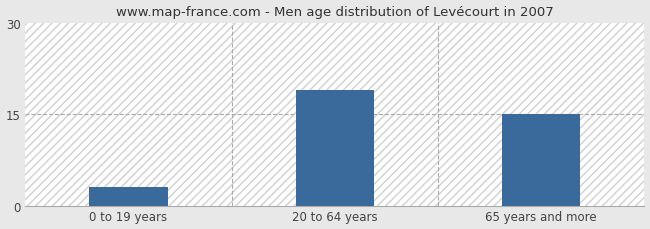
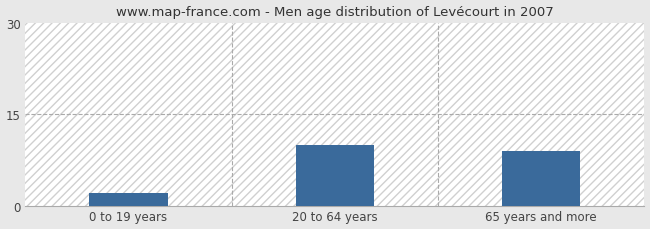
0 to 19 years: 3 -> 2
20 to 64 years: 19 -> 10
65 years and more: 15 -> 9
